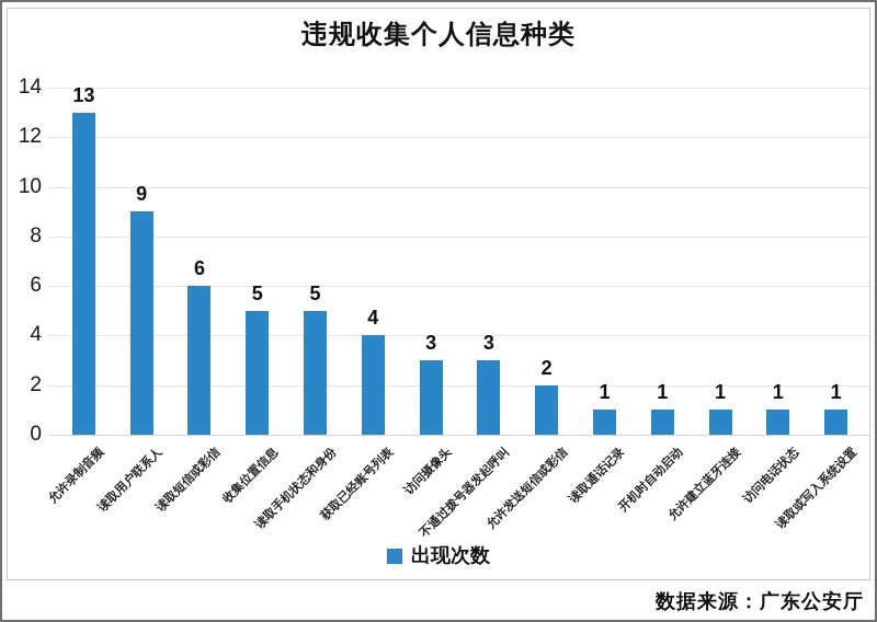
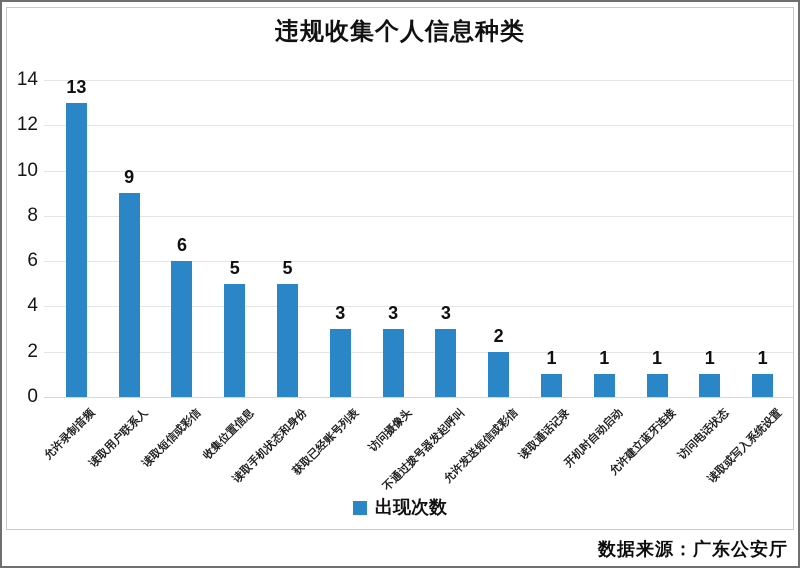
获取已经账号列表: 4 -> 3
